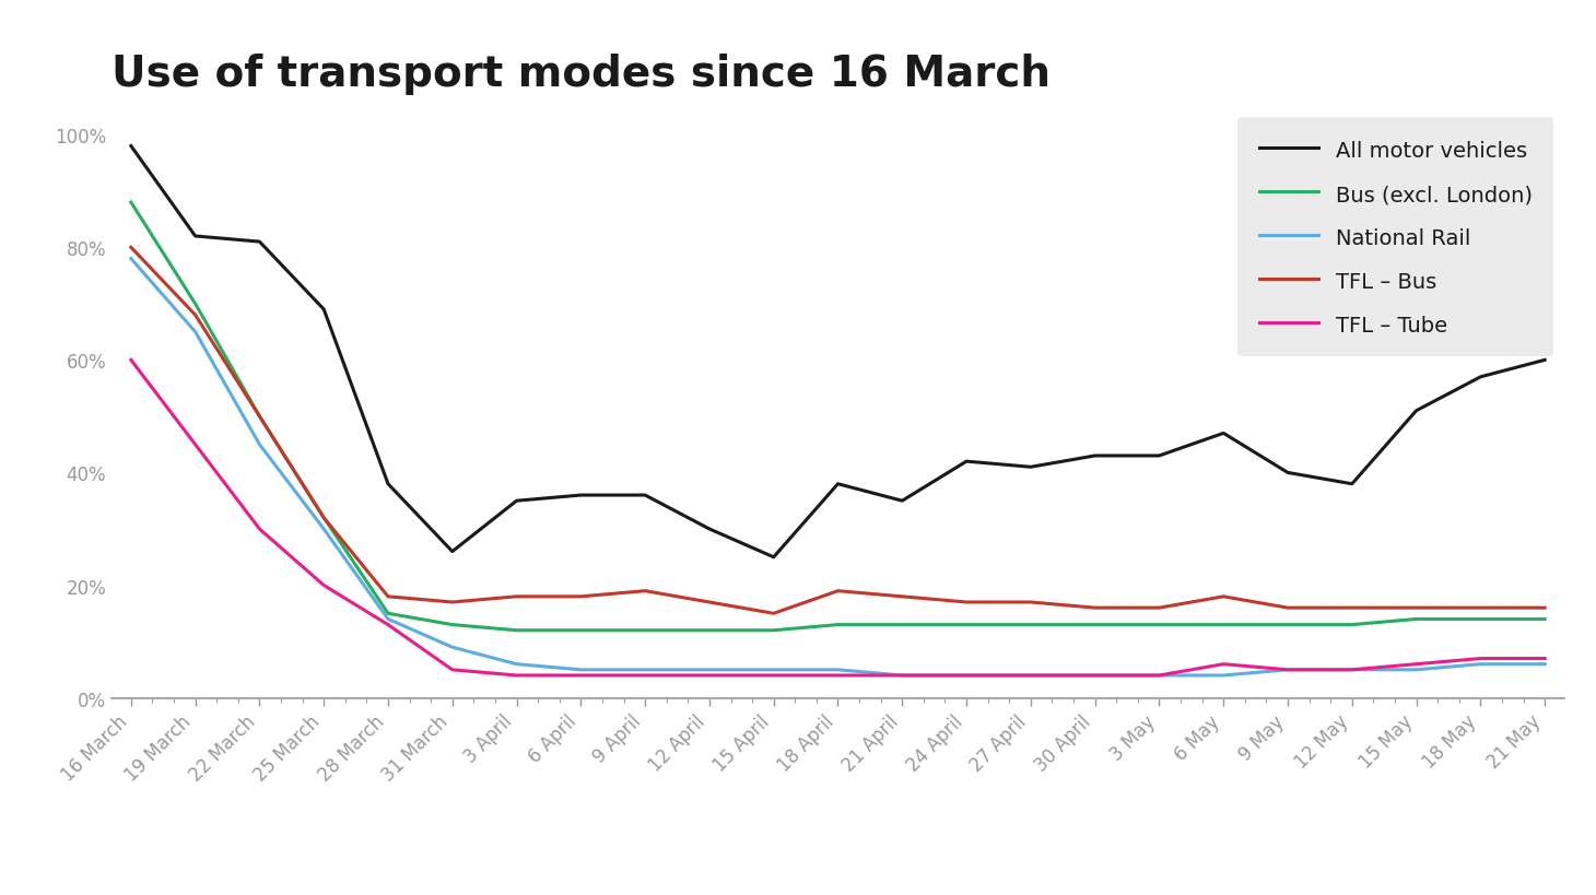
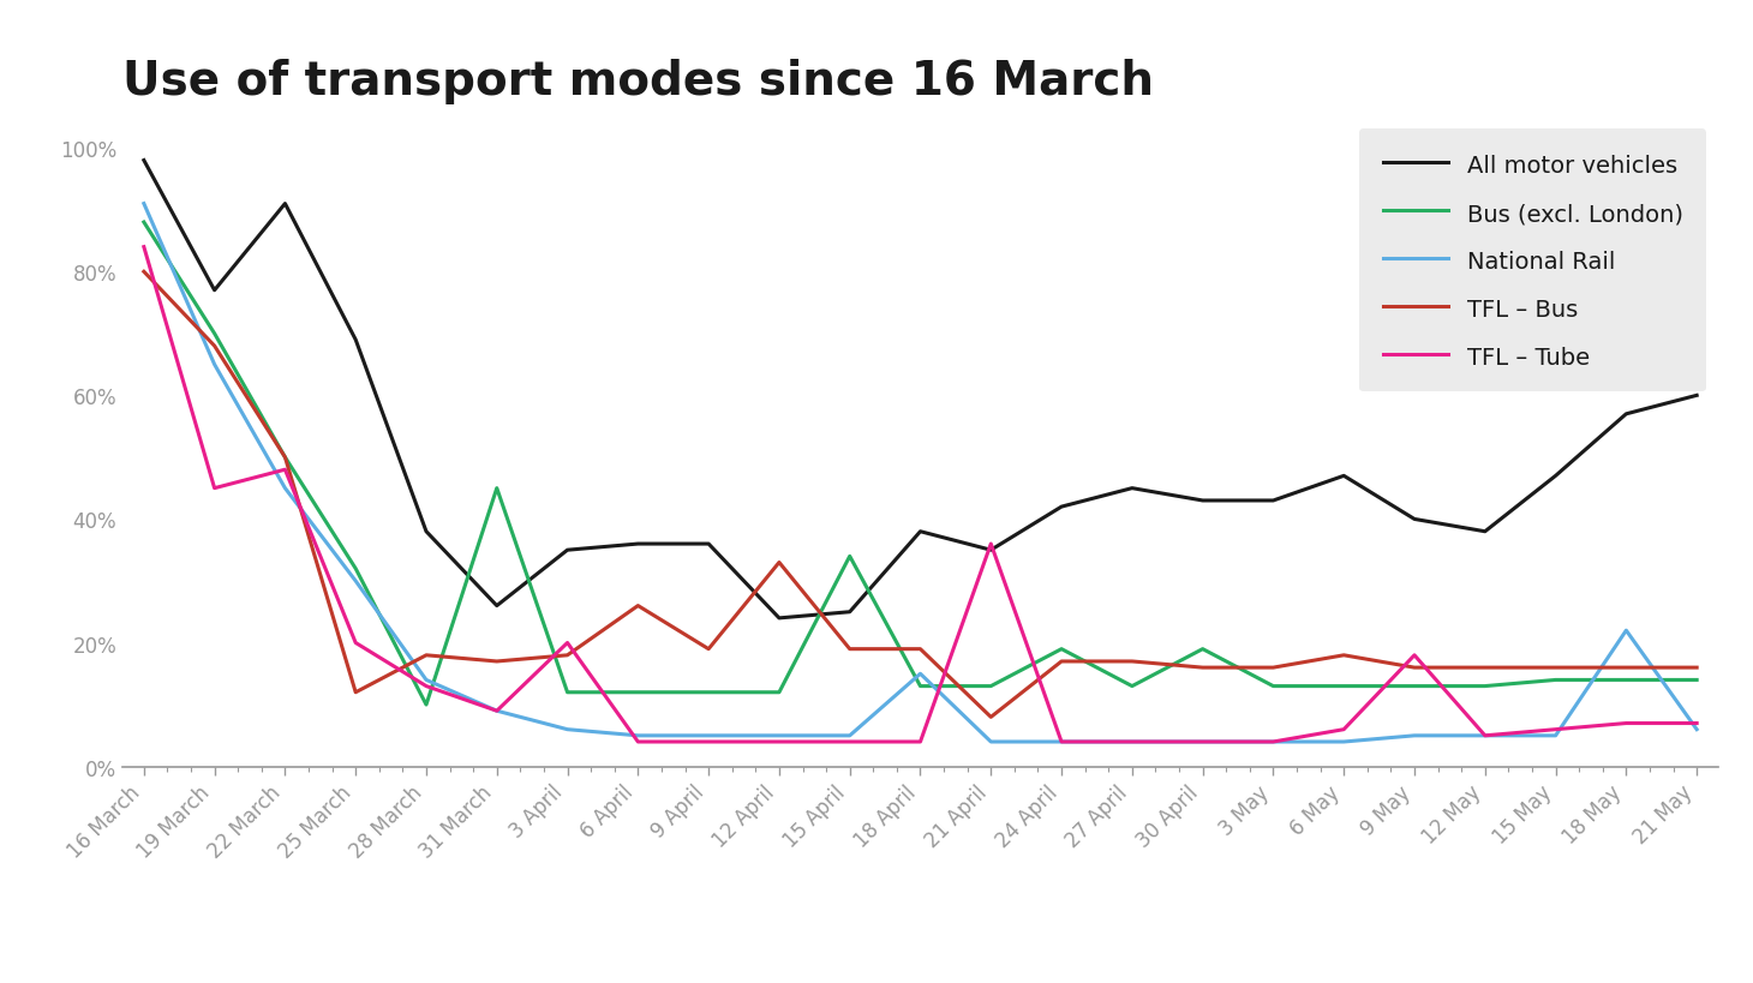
National Rail/16 March: 78% -> 91%
TFL – Tube/16 March: 60% -> 84%
All motor vehicles/19 March: 82% -> 77%
All motor vehicles/22 March: 81% -> 91%
TFL – Tube/22 March: 30% -> 48%
TFL – Bus/25 March: 32% -> 12%
Bus (excl. London)/28 March: 15% -> 10%
Bus (excl. London)/31 March: 13% -> 45%
TFL – Tube/31 March: 5% -> 9%
TFL – Tube/3 April: 4% -> 20%
TFL – Bus/6 April: 18% -> 26%
All motor vehicles/12 April: 30% -> 24%
TFL – Bus/12 April: 17% -> 33%
Bus (excl. London)/15 April: 12% -> 34%
TFL – Bus/15 April: 15% -> 19%
National Rail/18 April: 5% -> 15%
TFL – Bus/21 April: 18% -> 8%
TFL – Tube/21 April: 4% -> 36%
Bus (excl. London)/24 April: 13% -> 19%
All motor vehicles/27 April: 41% -> 45%
Bus (excl. London)/30 April: 13% -> 19%
TFL – Tube/9 May: 5% -> 18%
All motor vehicles/15 May: 51% -> 47%
National Rail/18 May: 6% -> 22%
